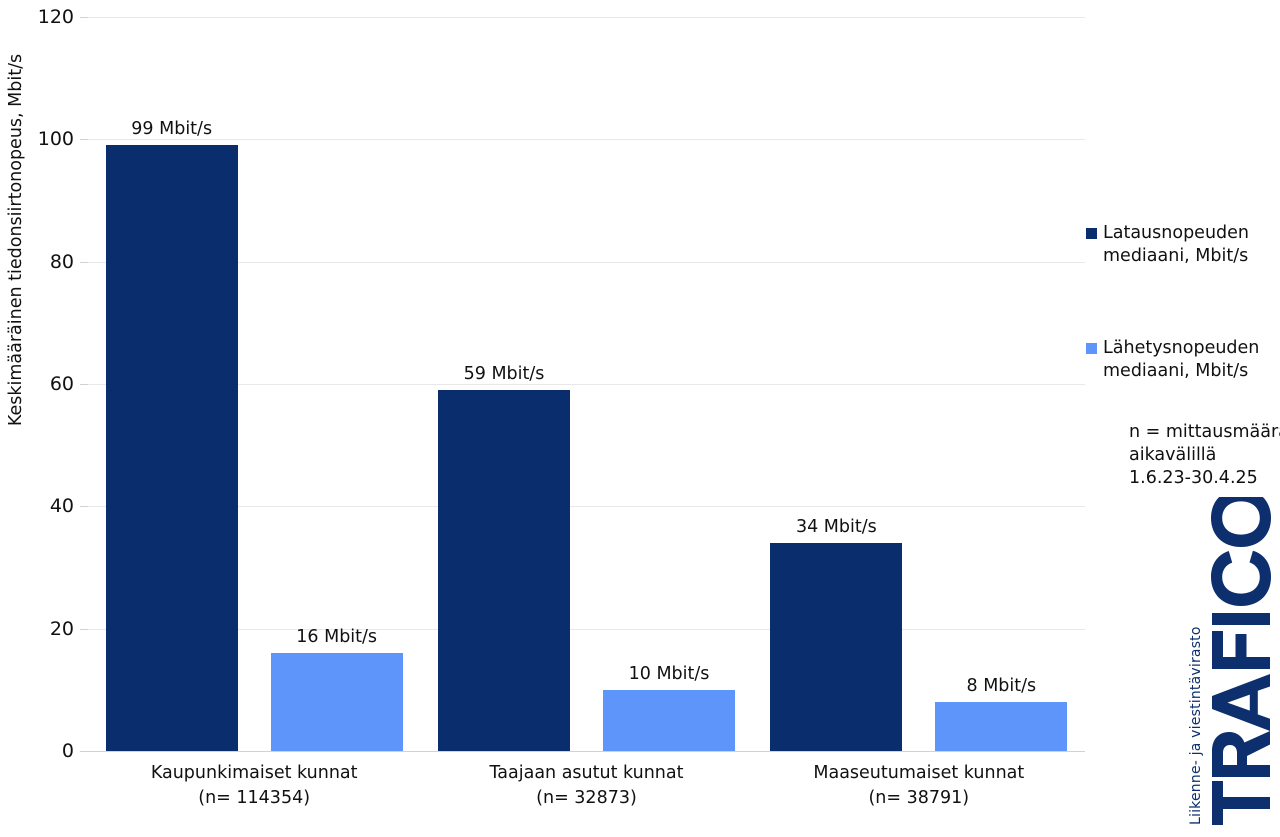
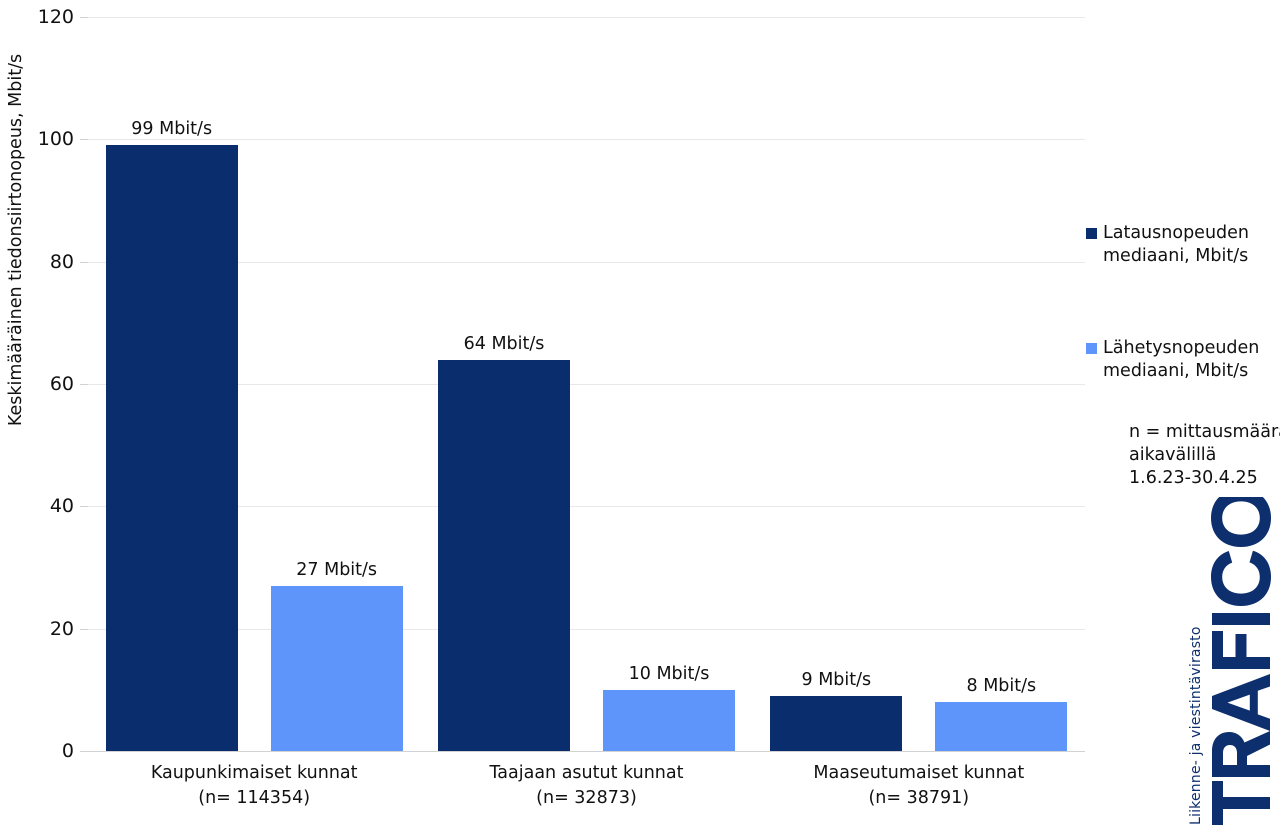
Lähetysnopeuden mediaani, Mbit/s/Kaupunkimaiset kunnat (n= 114354): 16 -> 27
Latausnopeuden mediaani, Mbit/s/Taajaan asutut kunnat (n= 32873): 59 -> 64
Latausnopeuden mediaani, Mbit/s/Maaseutumaiset kunnat (n= 38791): 34 -> 9
